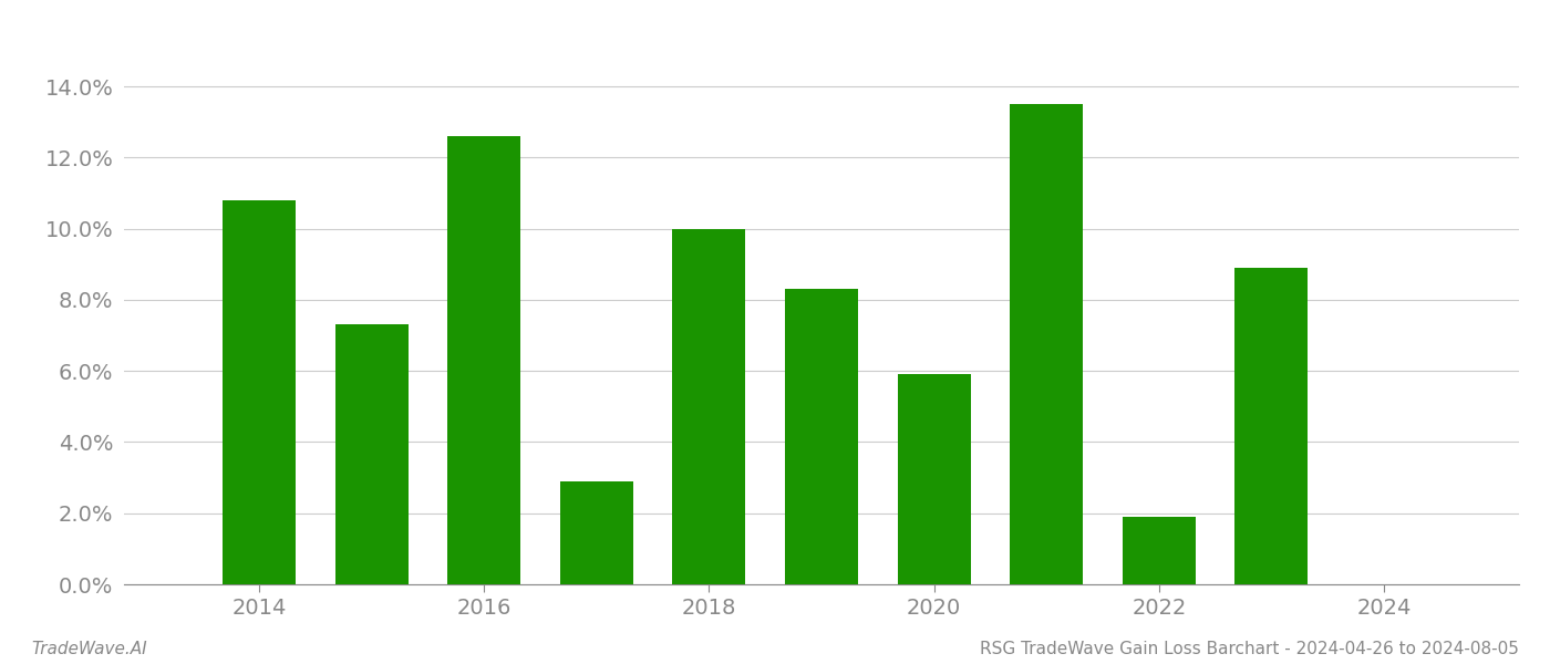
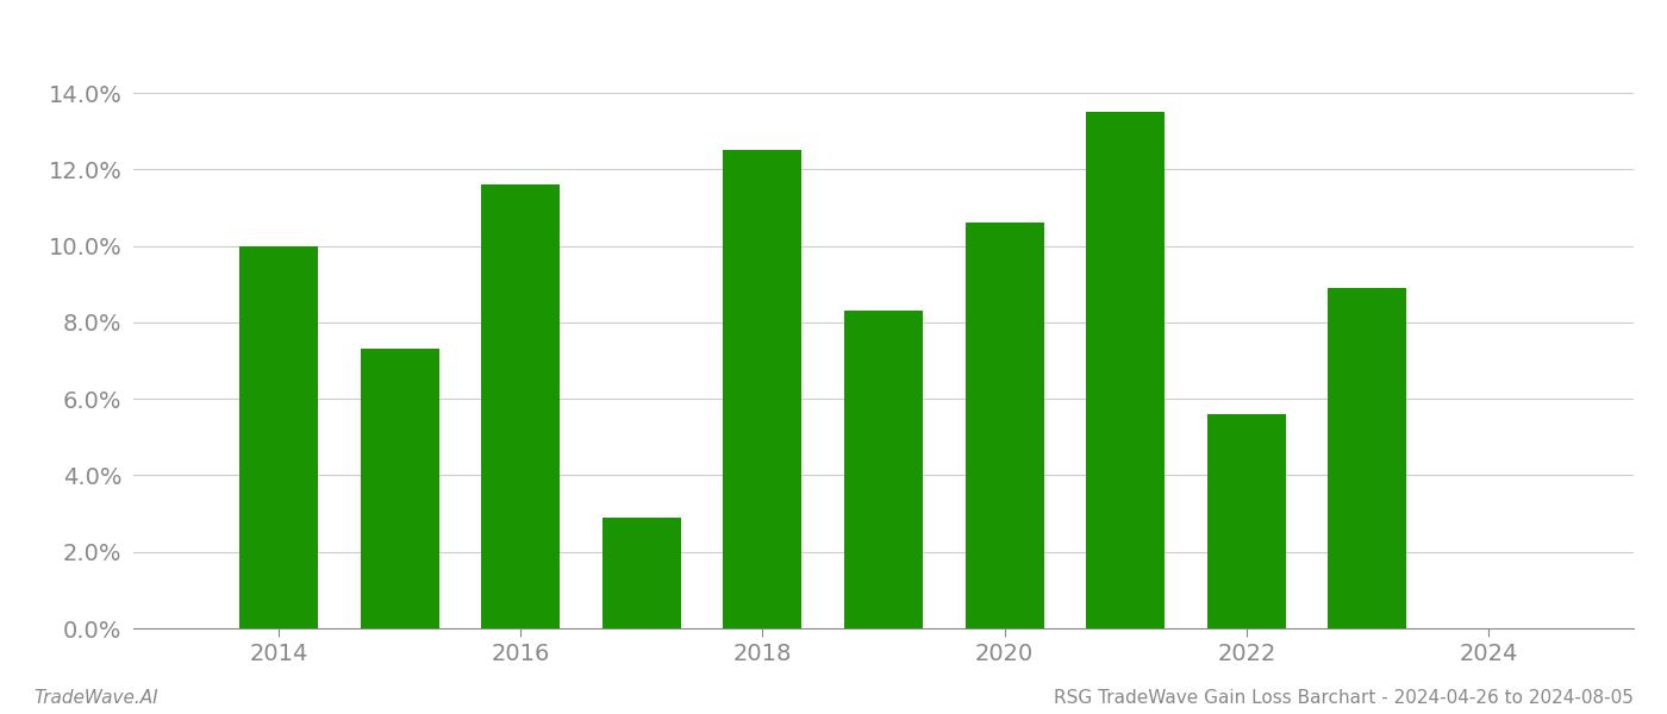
2014: 10.8% -> 10.0%
2016: 12.6% -> 11.6%
2018: 10.0% -> 12.5%
2020: 5.9% -> 10.6%
2022: 1.9% -> 5.6%
